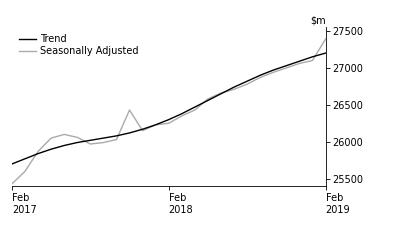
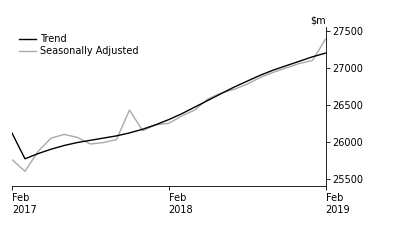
Trend/Feb 2017: 25700 -> 26120
Seasonally Adjusted/Feb 2017: 25430 -> 25760
